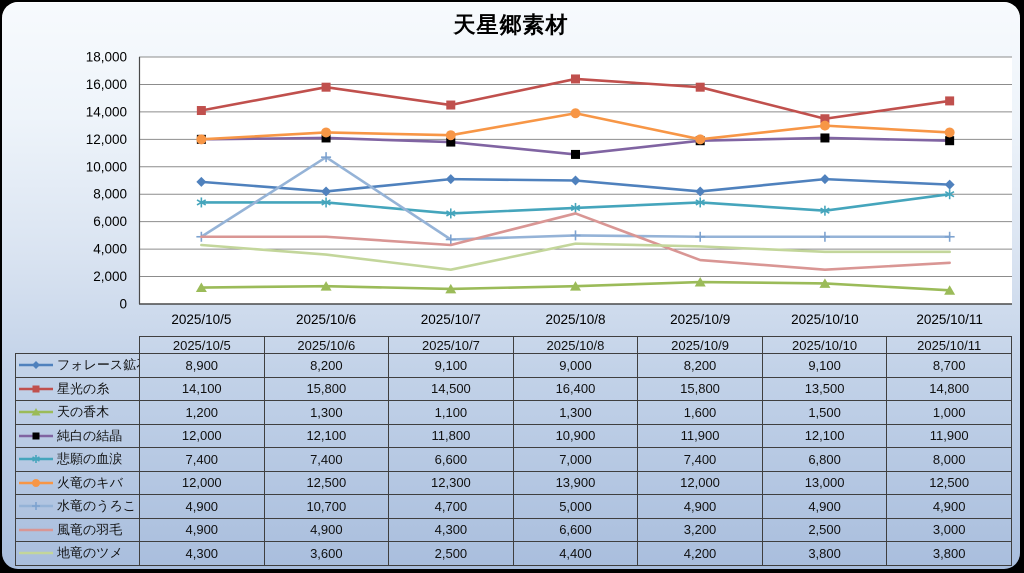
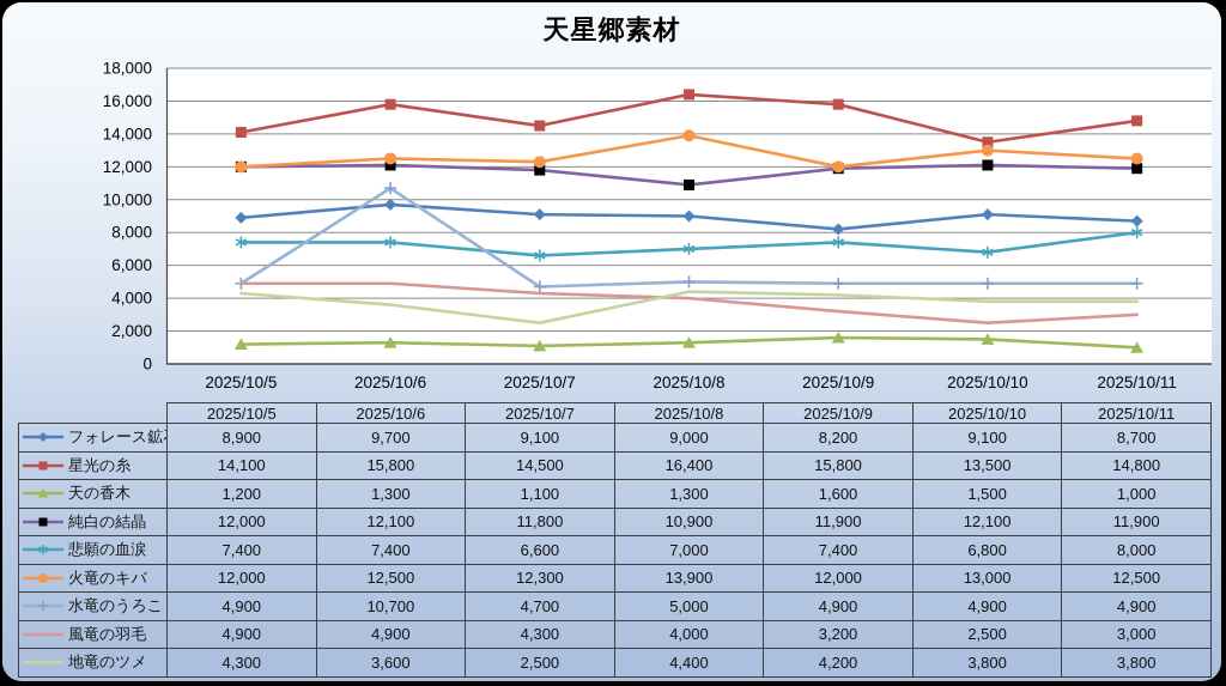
フォレース鉱石/2025/10/6: 8,200 -> 9,700
風竜の羽毛/2025/10/8: 6,600 -> 4,000
